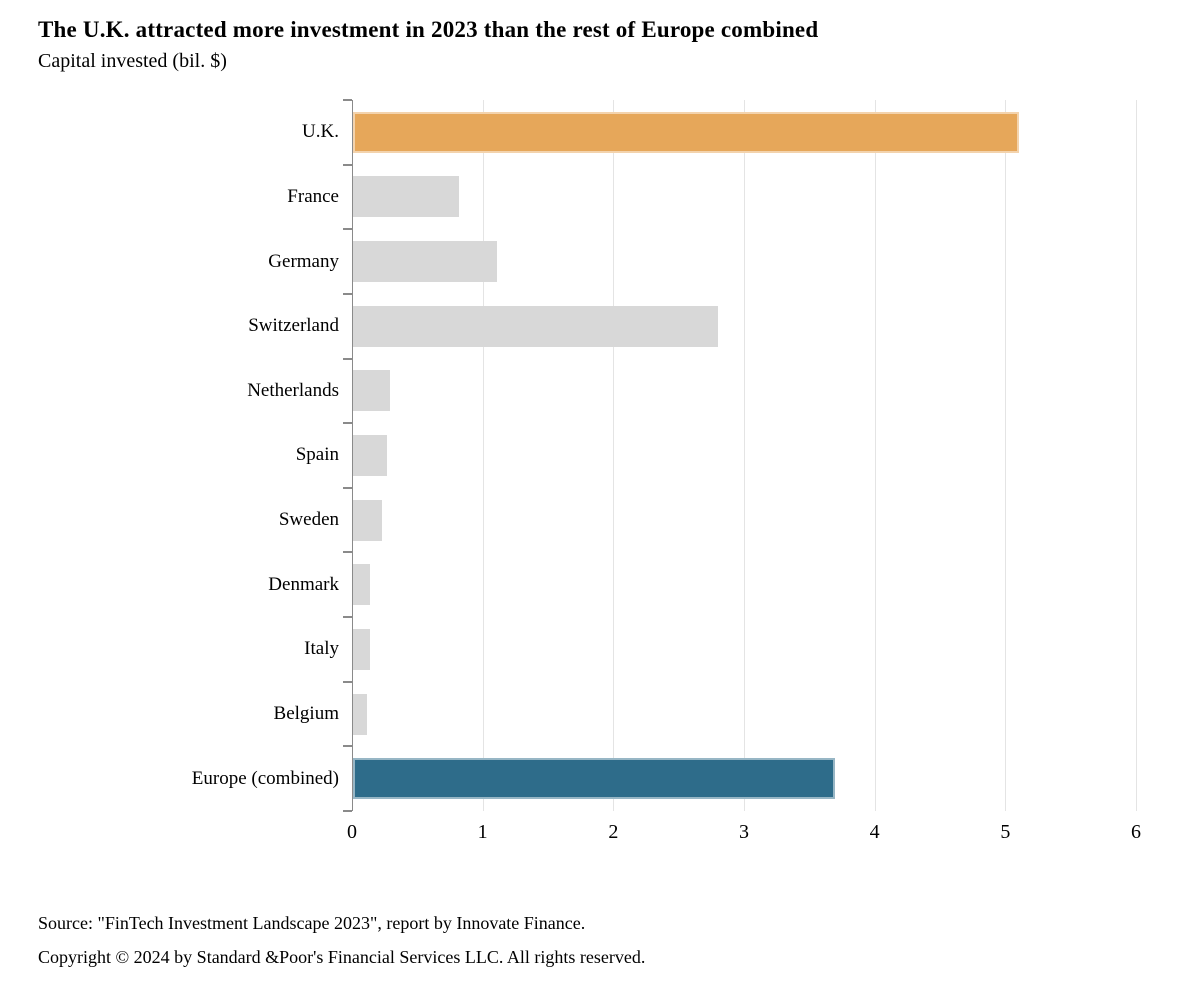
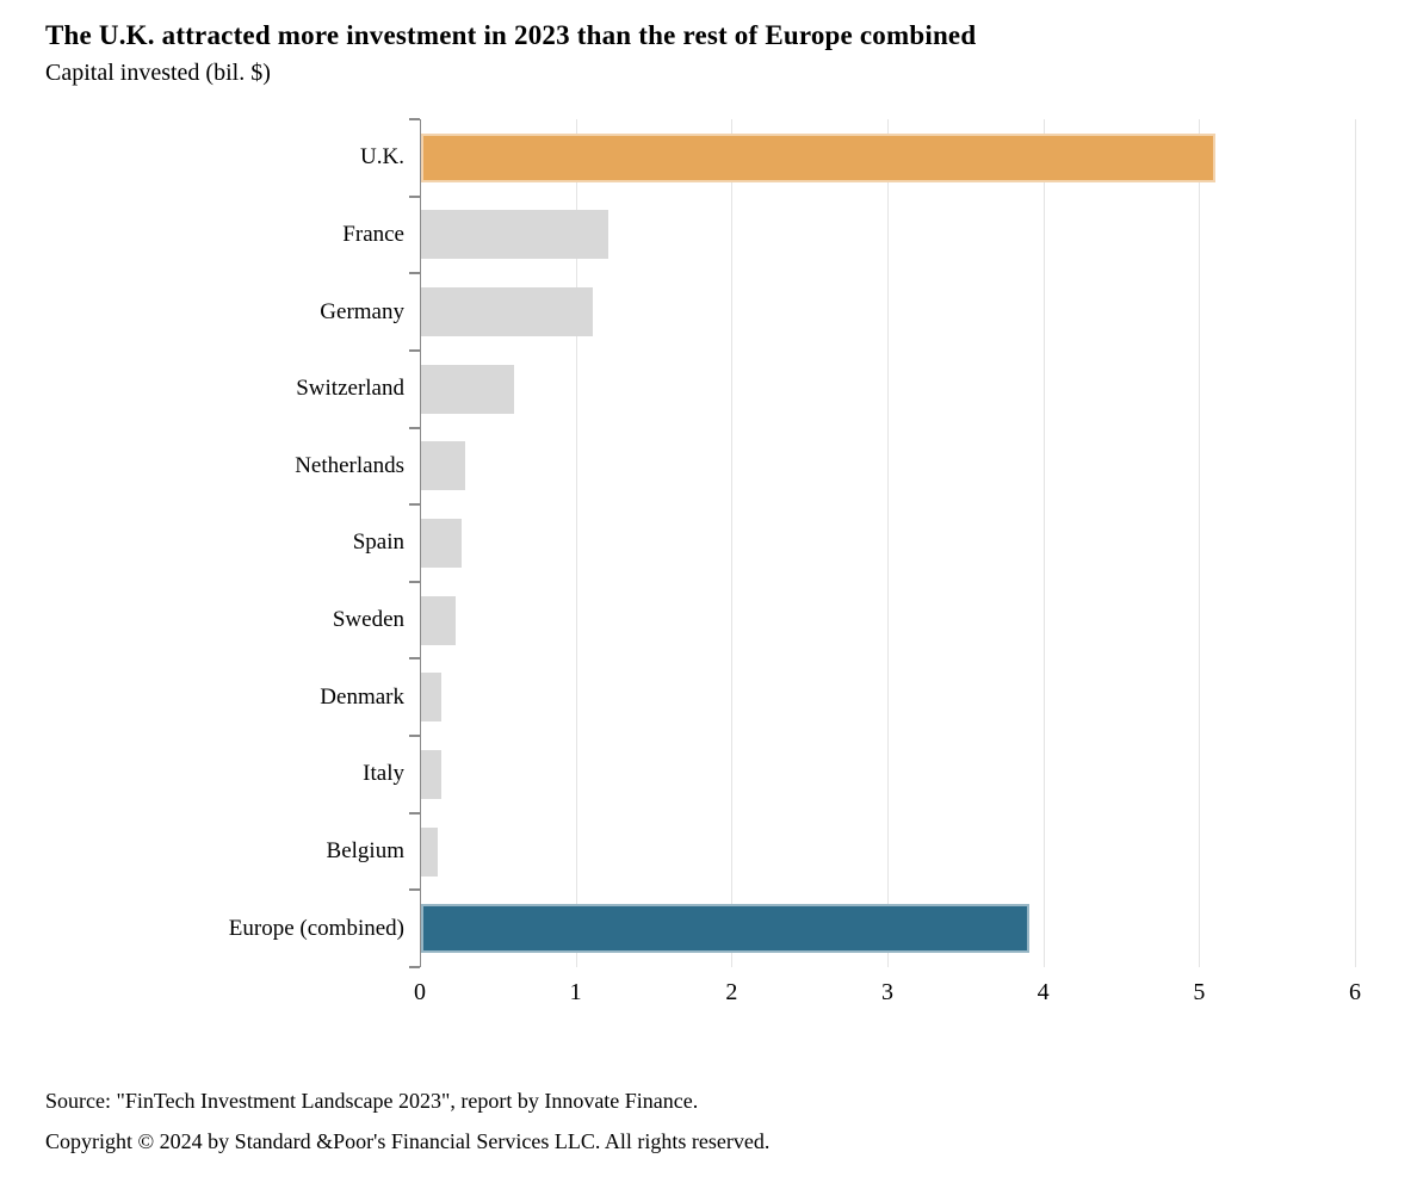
France: 0.81 -> 1.20
Switzerland: 2.79 -> 0.60
Europe (combined): 3.69 -> 3.90
